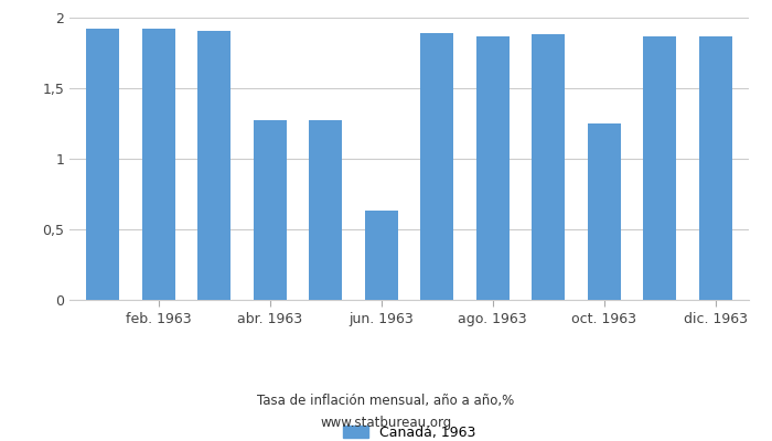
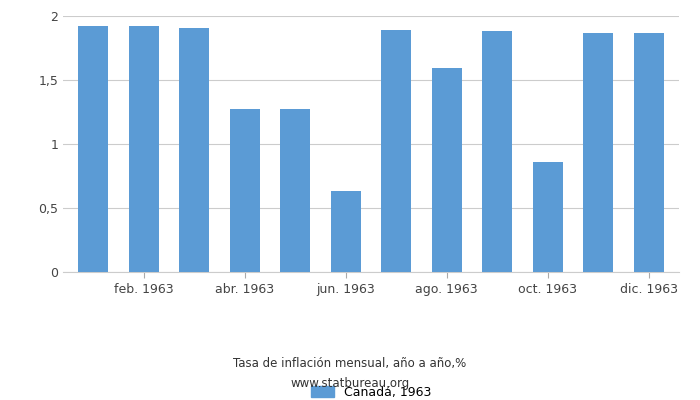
ago. 1963: 1,87 -> 1,59
oct. 1963: 1,25 -> 0,86
